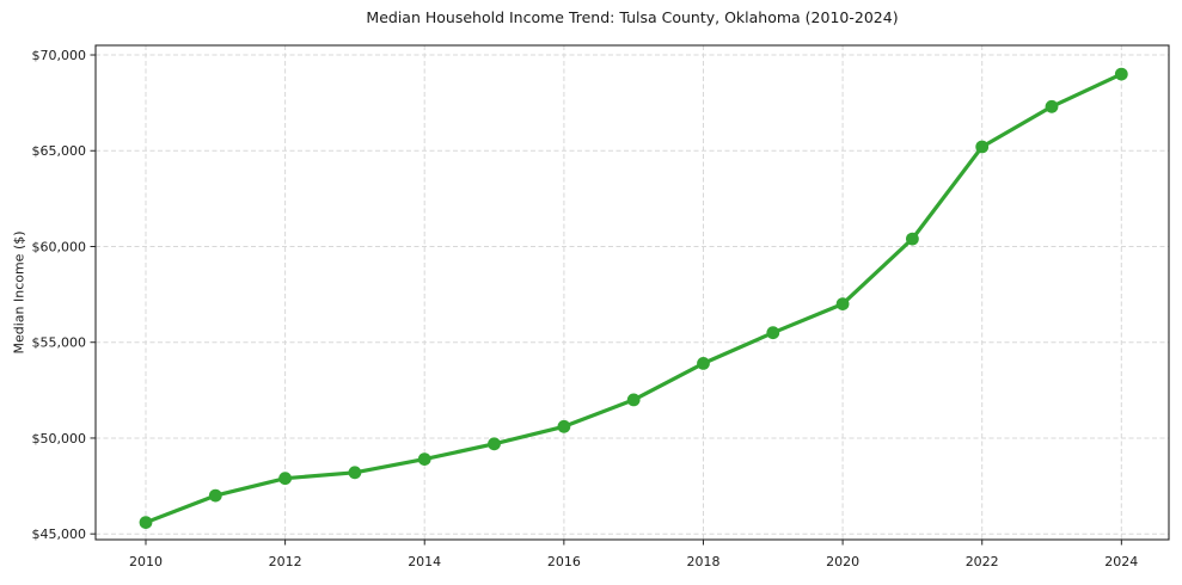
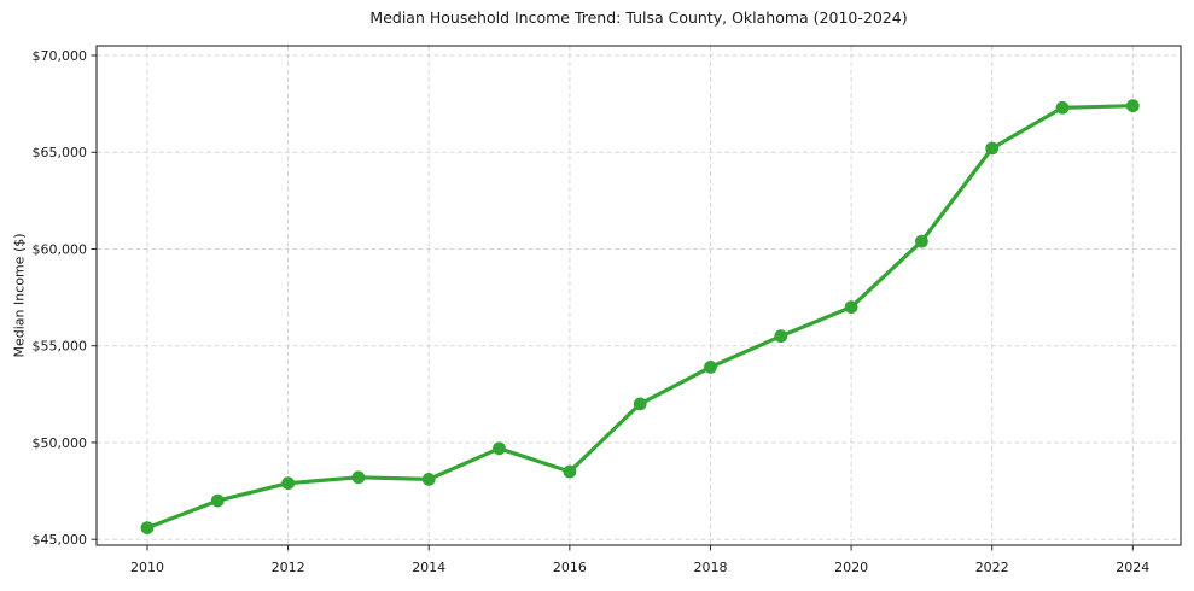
2014: $48900 -> $48100
2016: $50600 -> $48500
2024: $69000 -> $67400
